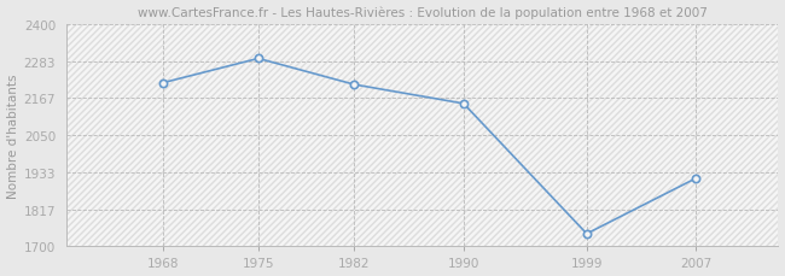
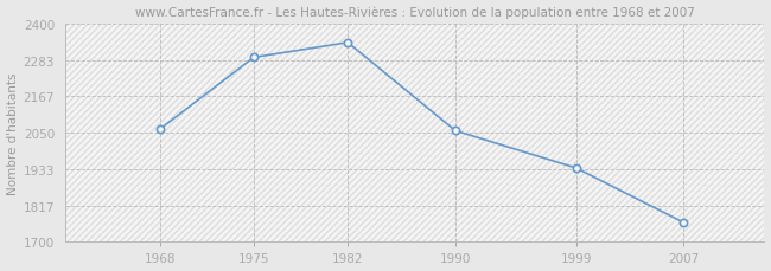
1968: 2215 -> 2061
1982: 2210 -> 2340
1990: 2150 -> 2057
1999: 1740 -> 1937
2007: 1915 -> 1762
